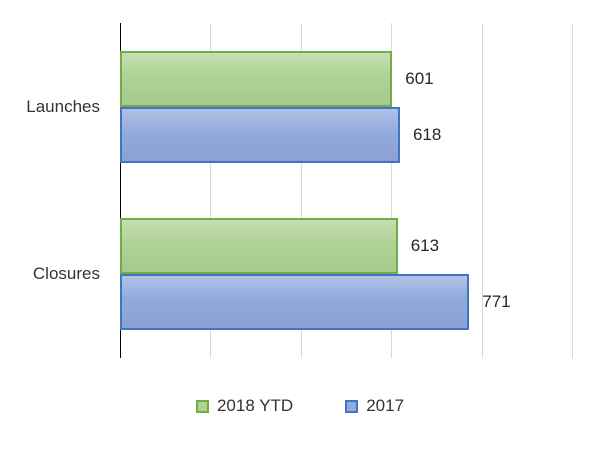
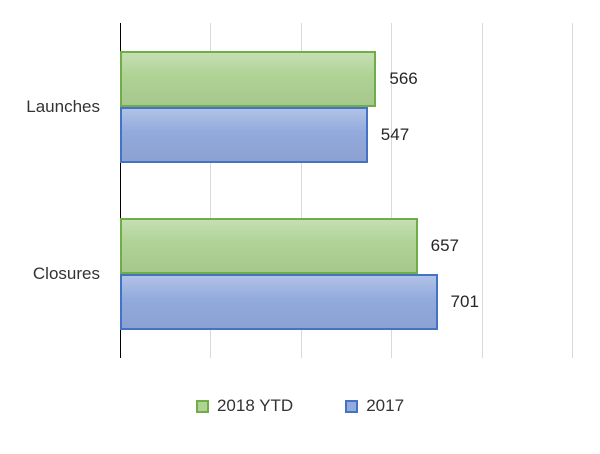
2018 YTD/Launches: 601 -> 566
2017/Launches: 618 -> 547
2018 YTD/Closures: 613 -> 657
2017/Closures: 771 -> 701
